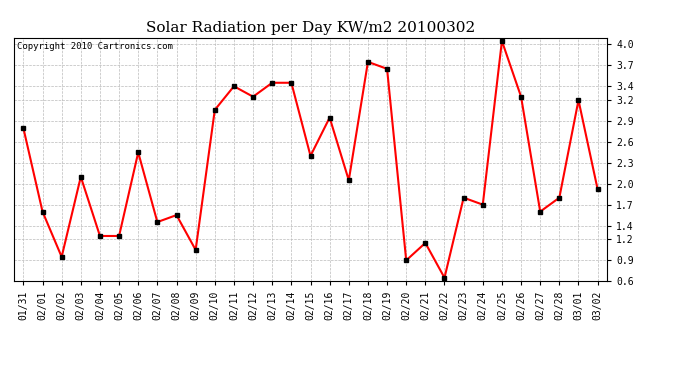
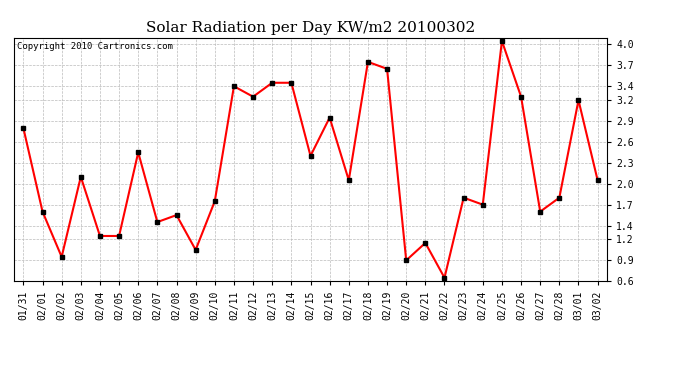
02/10: 3.06 -> 1.75
03/02: 1.92 -> 2.05
